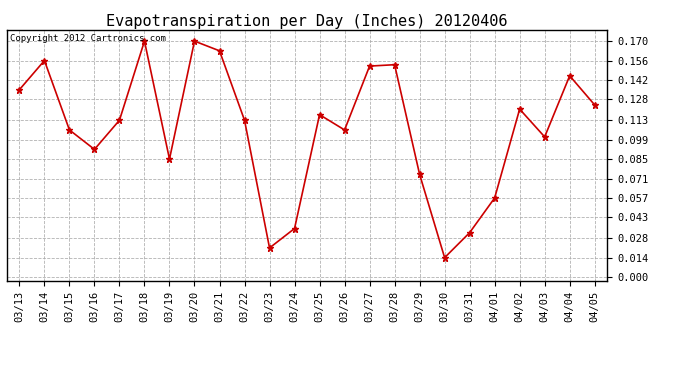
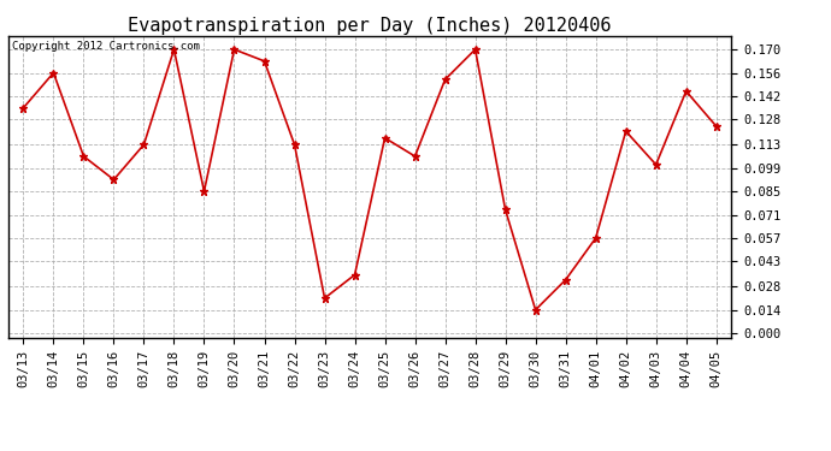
03/28: 0.153 -> 0.170
